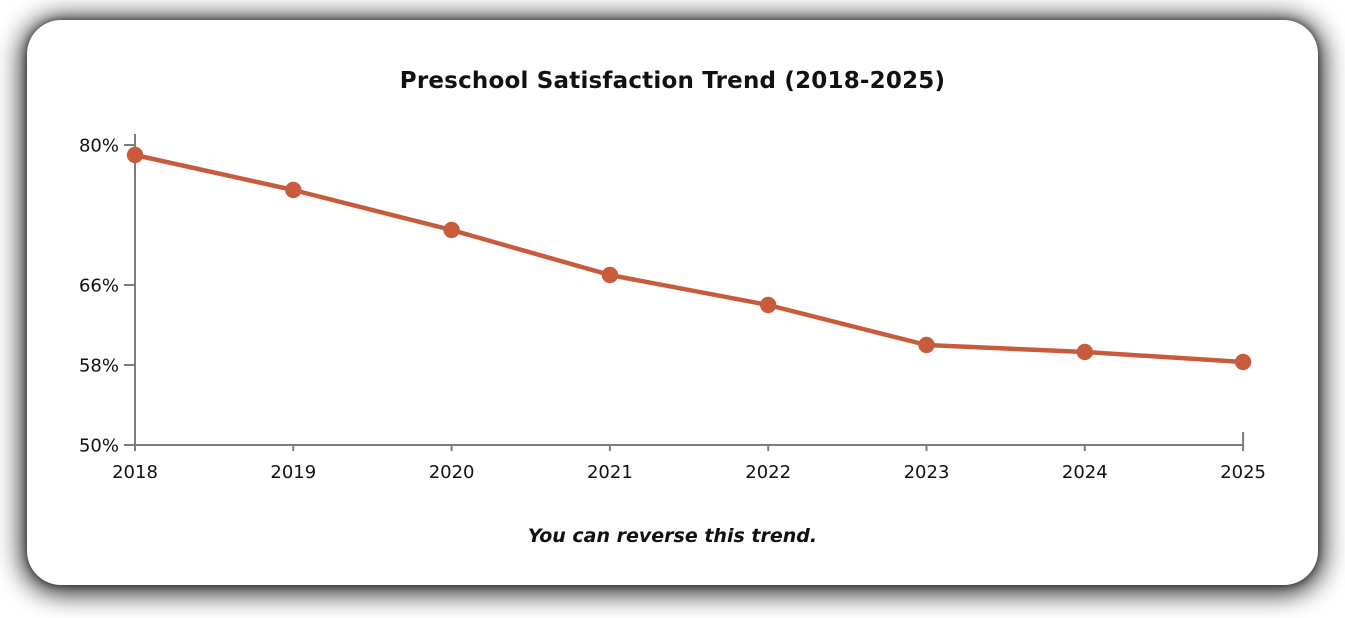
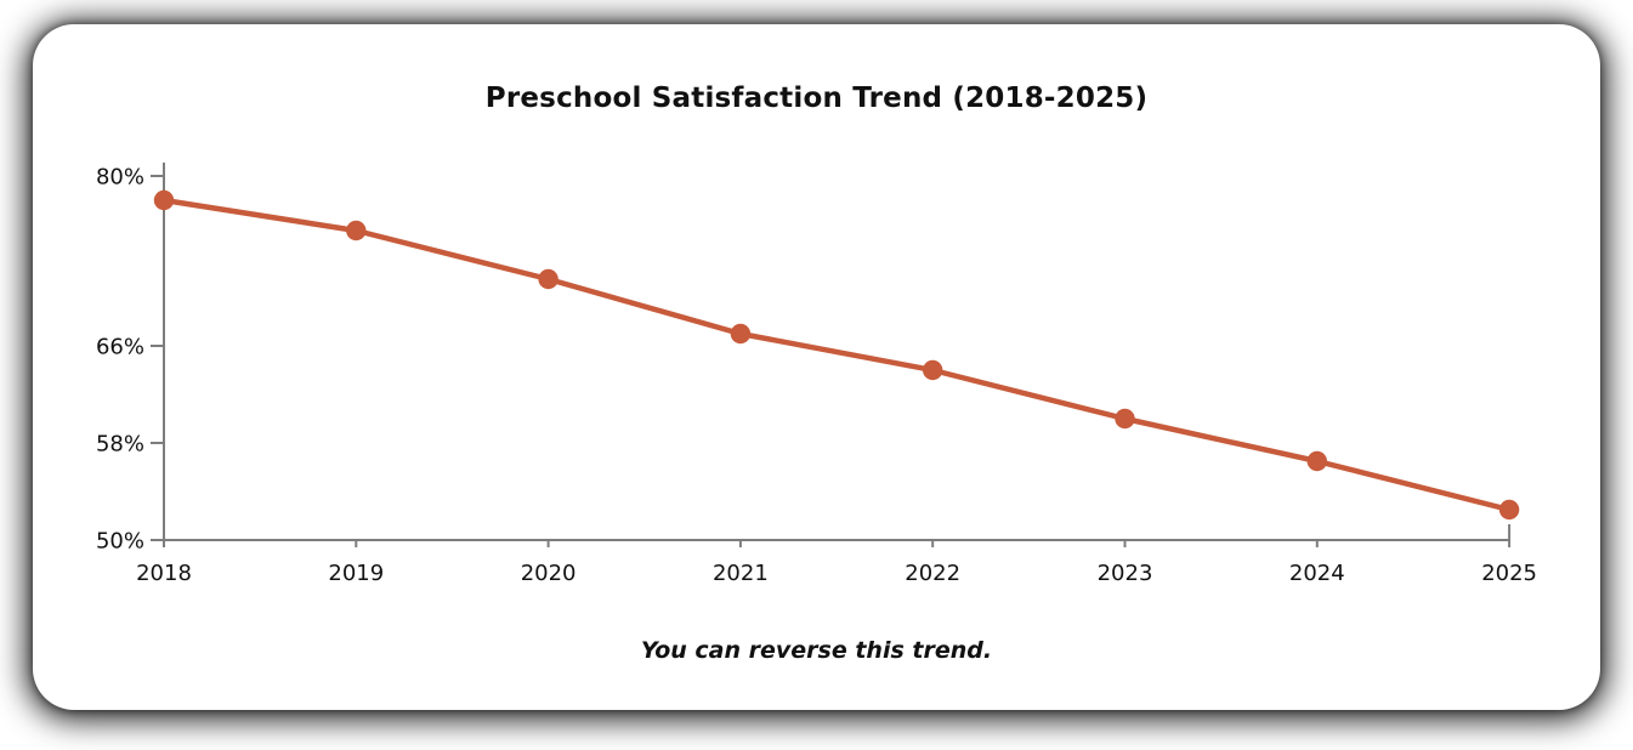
2018: 79.0% -> 78.0%
2024: 59.3% -> 56.5%
2025: 58.3% -> 52.5%
